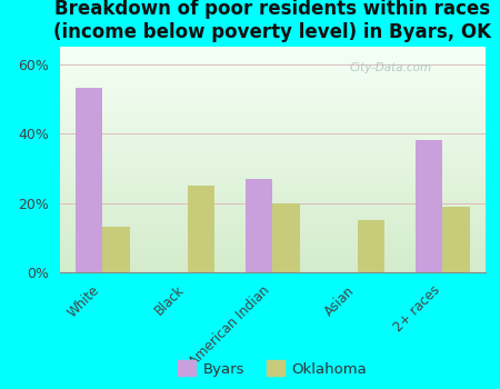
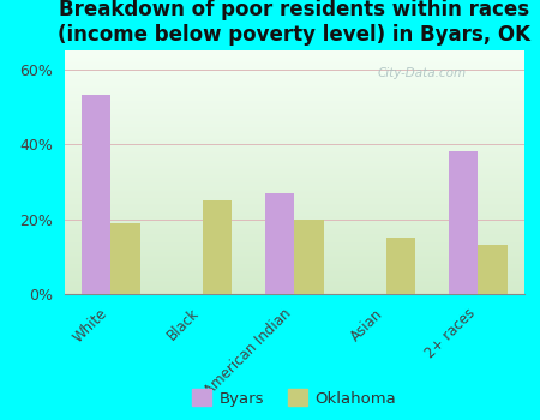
Oklahoma/White: 13% -> 19%
Oklahoma/2+ races: 19% -> 13%
